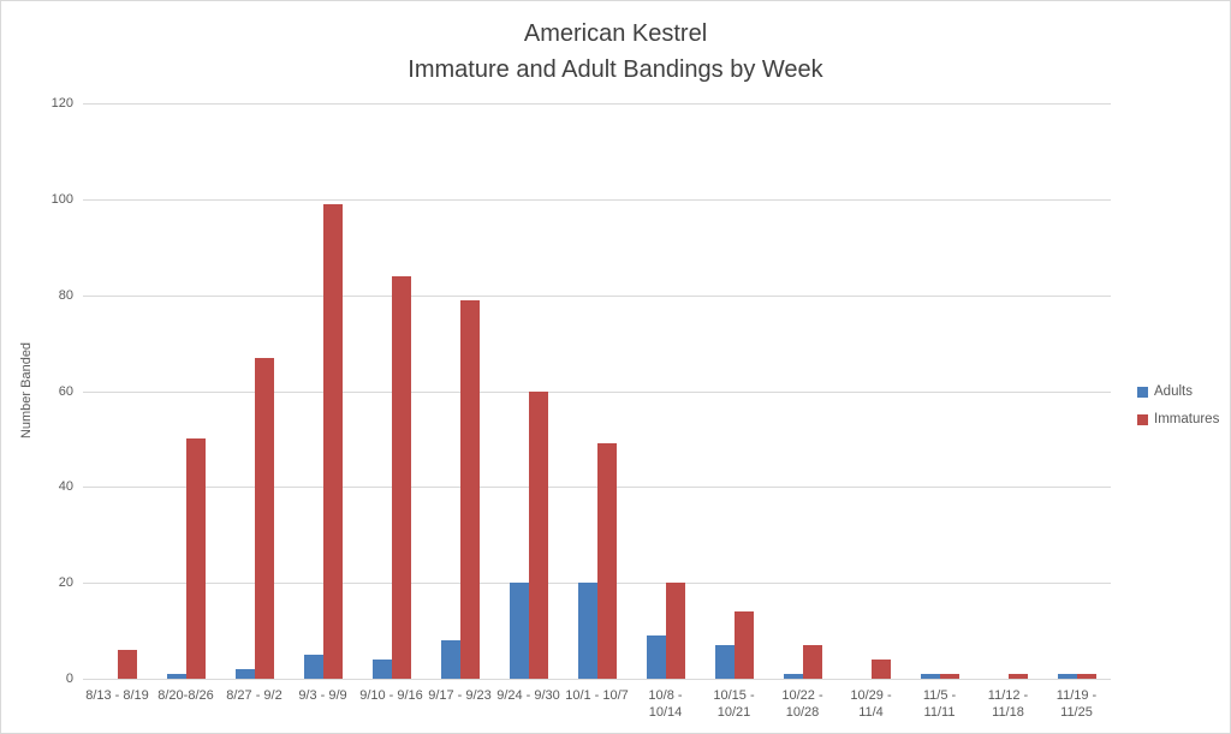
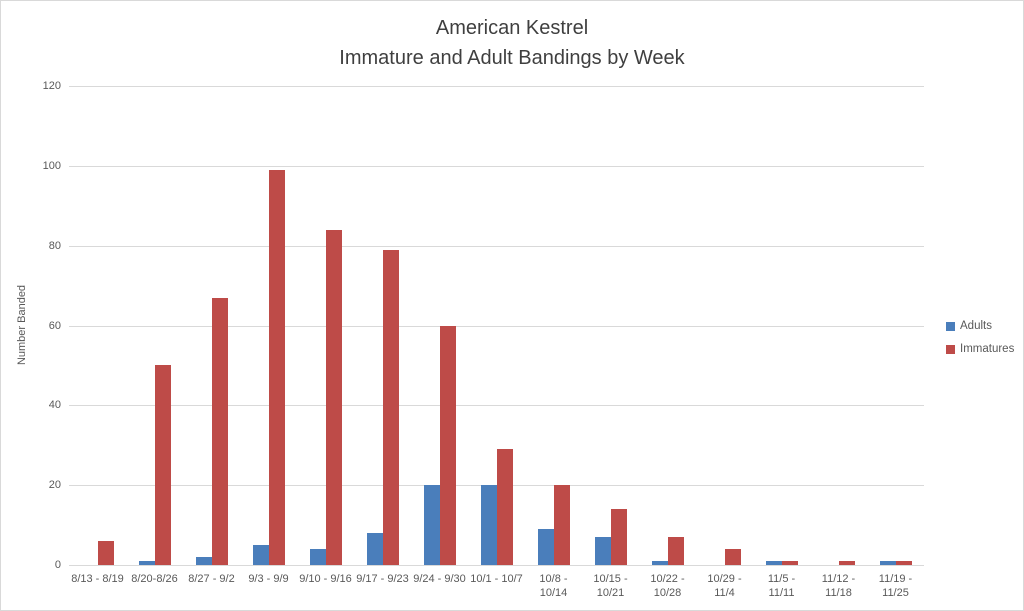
Immatures/10/1 - 10/7: 49 -> 29
